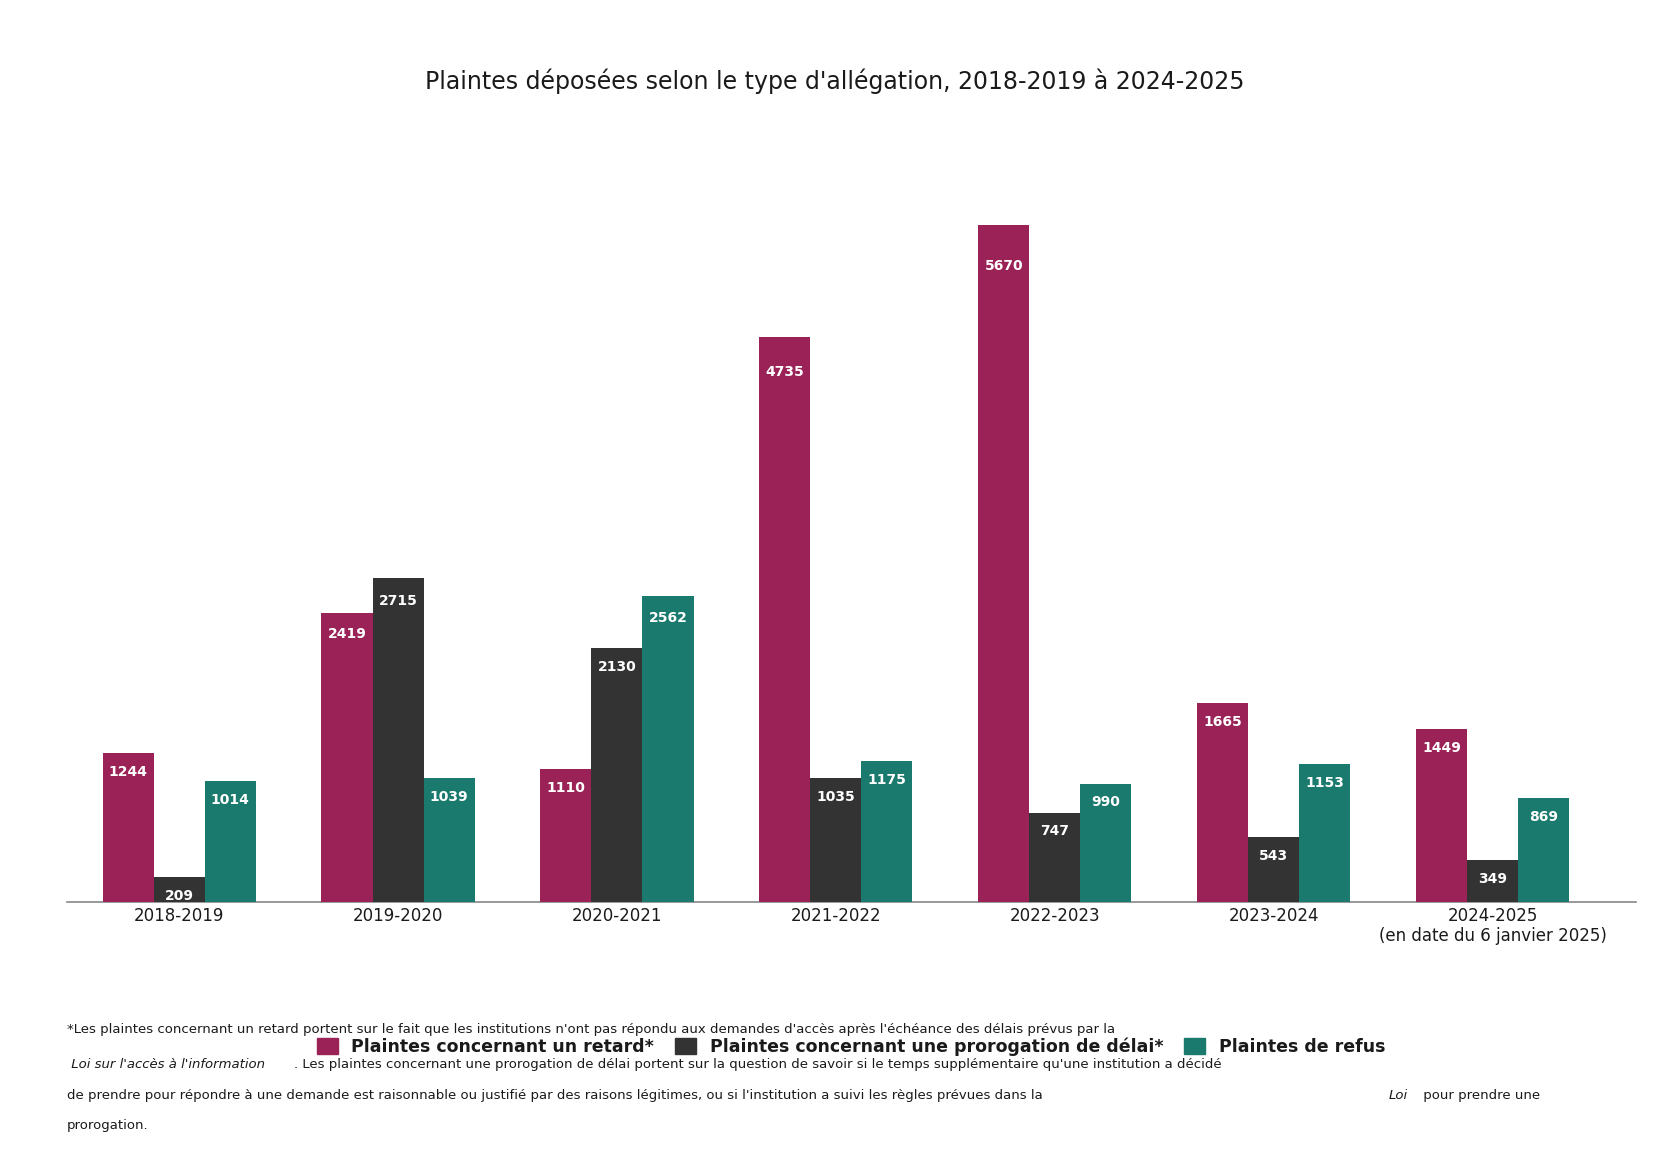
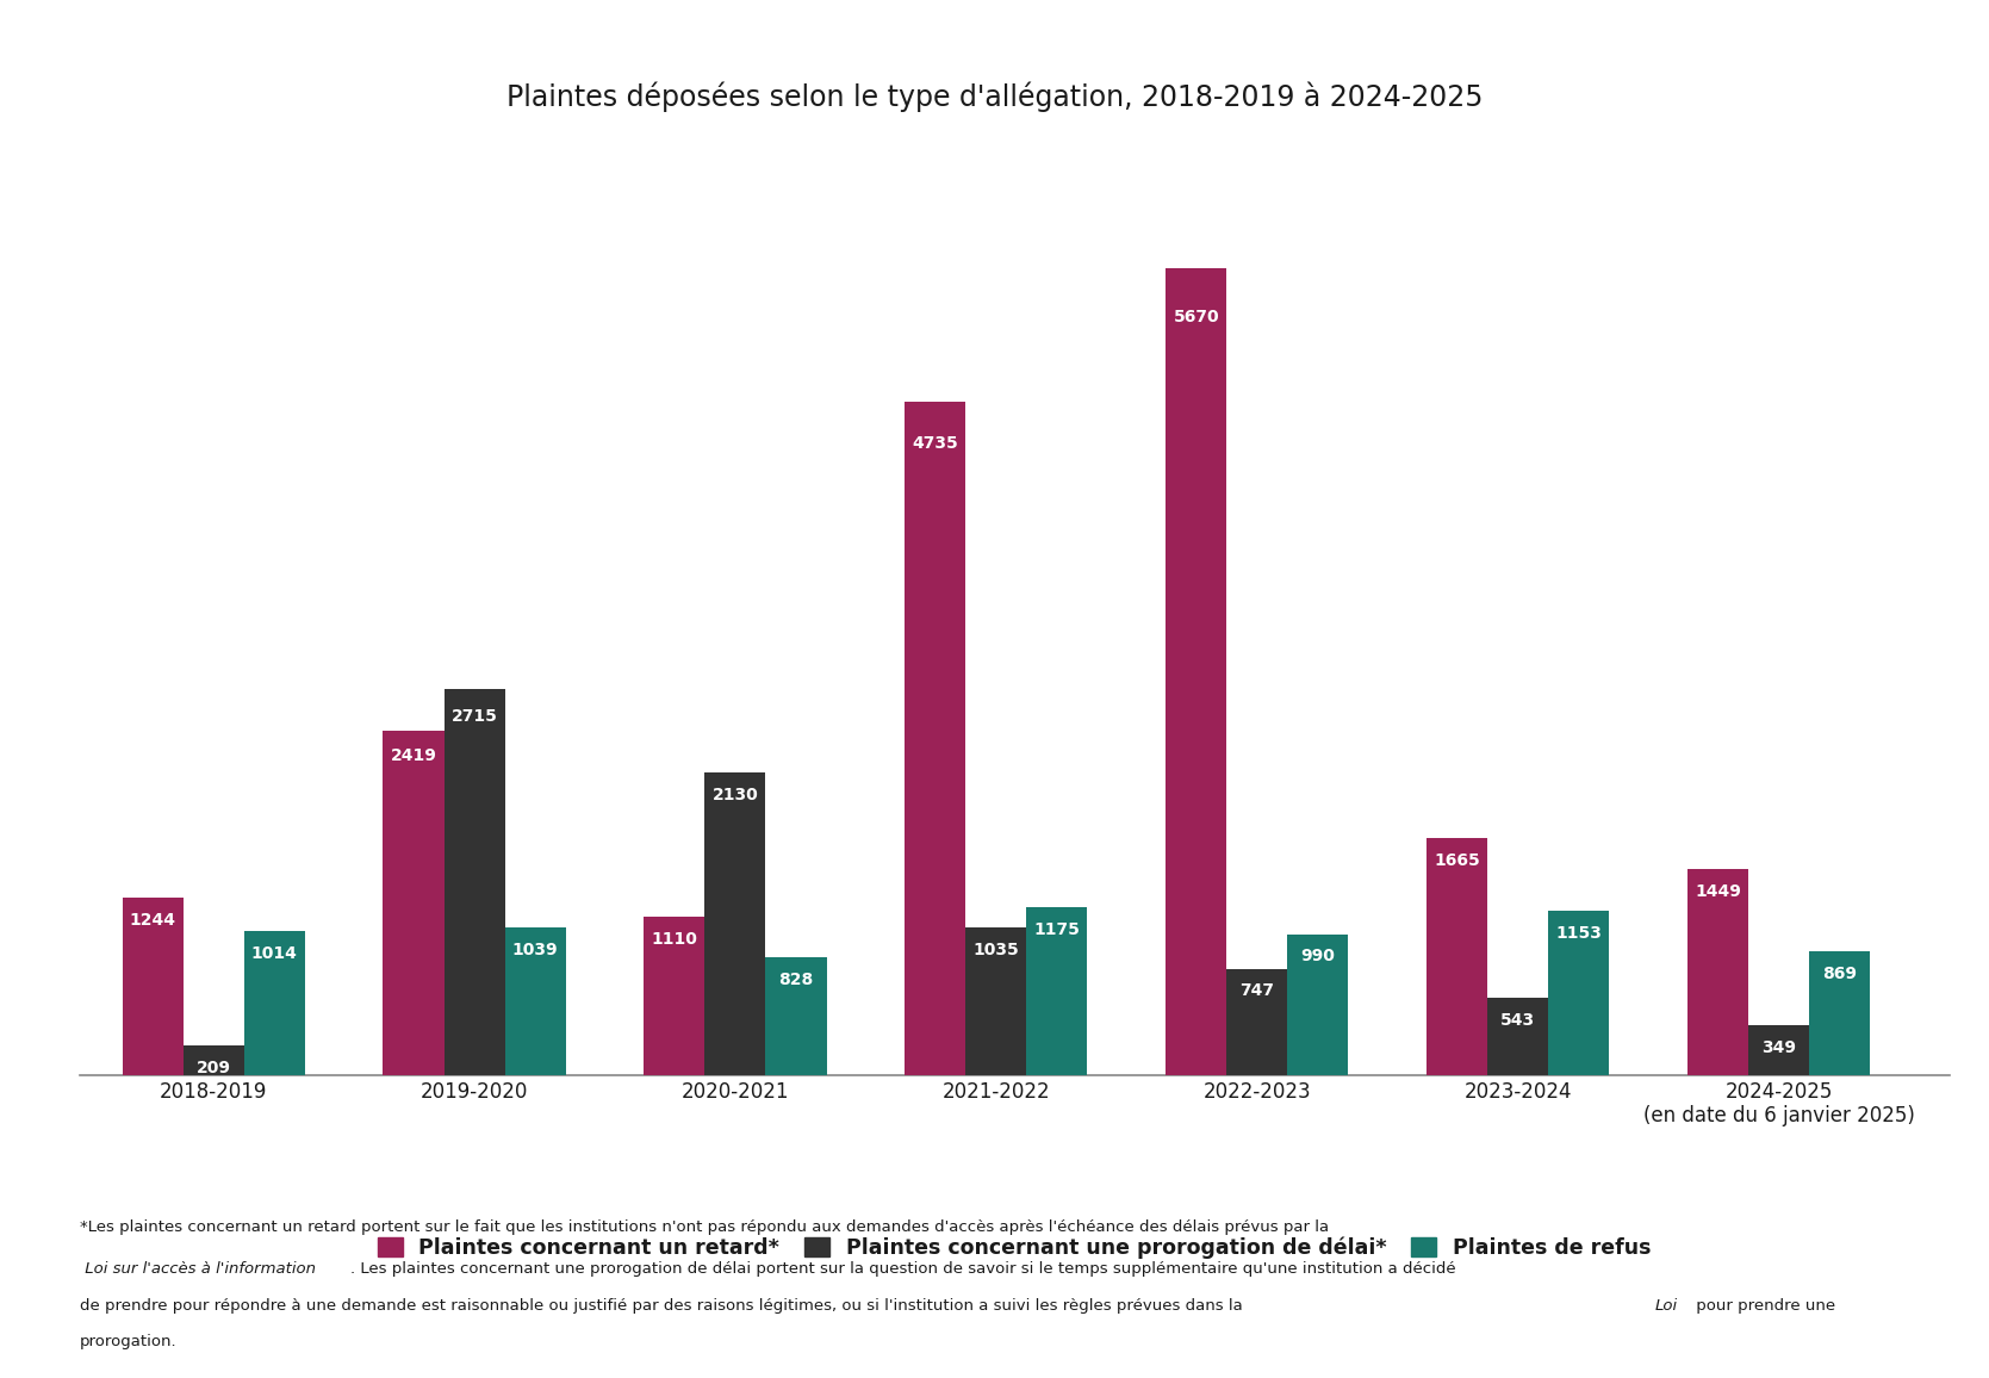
Plaintes de refus/2020-2021: 2562 -> 828
